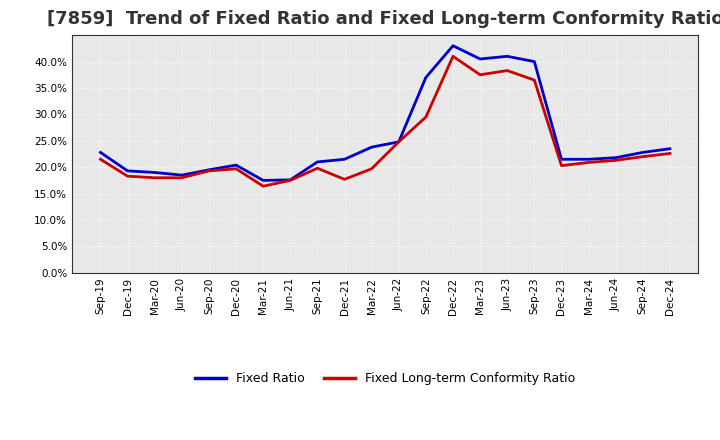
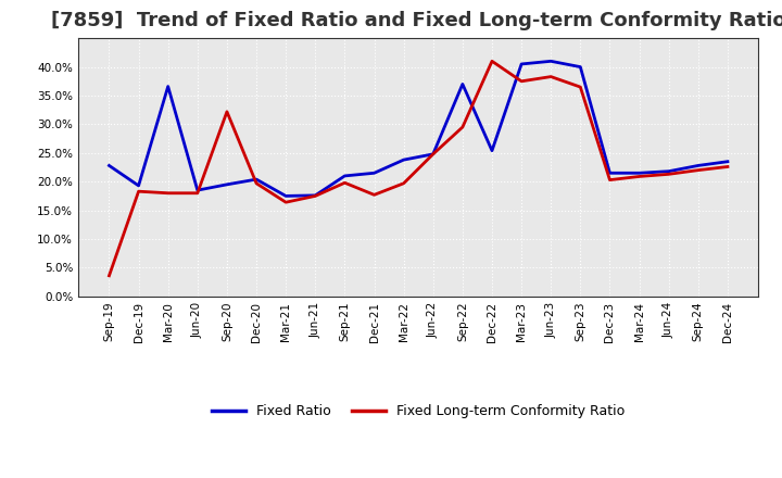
Fixed Long-term Conformity Ratio/Sep-19: 21.5% -> 3.6%
Fixed Ratio/Mar-20: 19.0% -> 36.6%
Fixed Long-term Conformity Ratio/Sep-20: 19.3% -> 32.2%
Fixed Ratio/Dec-22: 43.0% -> 25.4%
